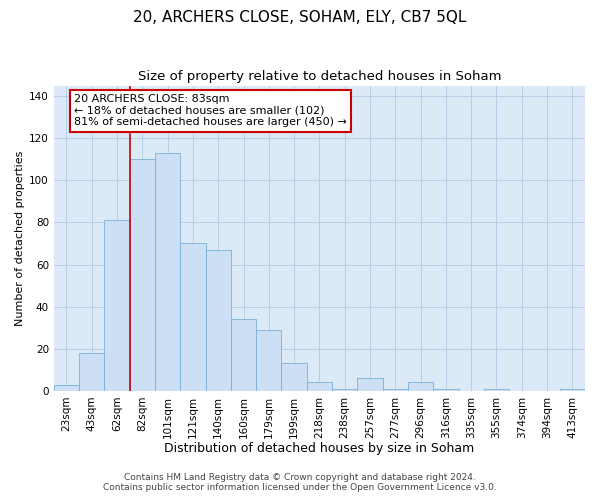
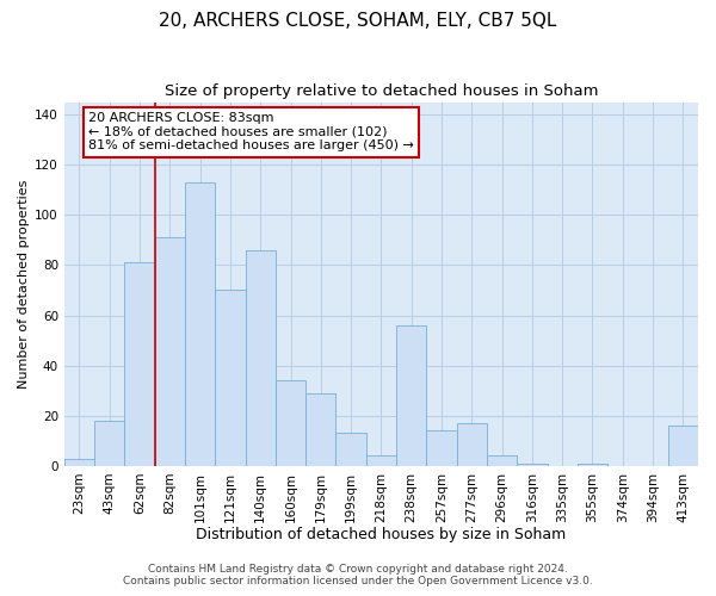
82sqm: 110 -> 91
140sqm: 67 -> 86
238sqm: 1 -> 56
257sqm: 6 -> 14
277sqm: 1 -> 17
413sqm: 1 -> 16
